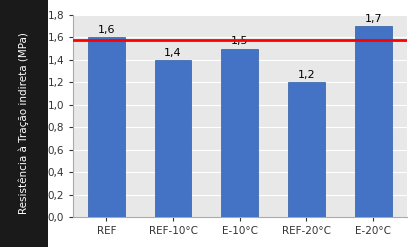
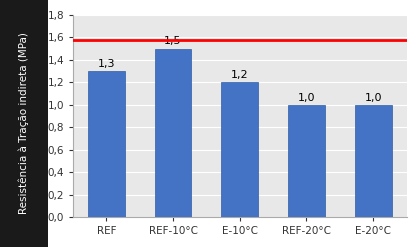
REF: 1,6 -> 1,3
REF-10°C: 1,4 -> 1,5
E-10°C: 1,5 -> 1,2
REF-20°C: 1,2 -> 1,0
E-20°C: 1,7 -> 1,0
